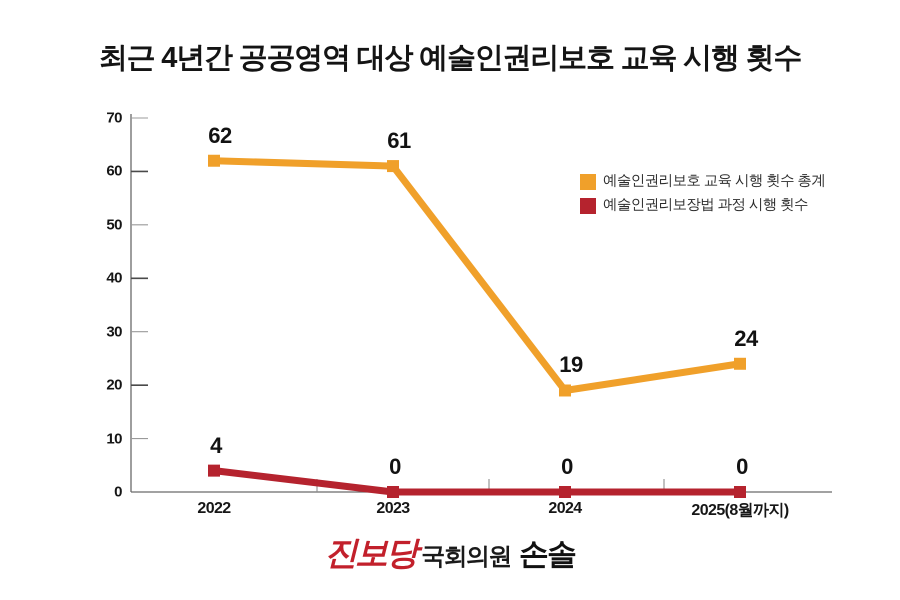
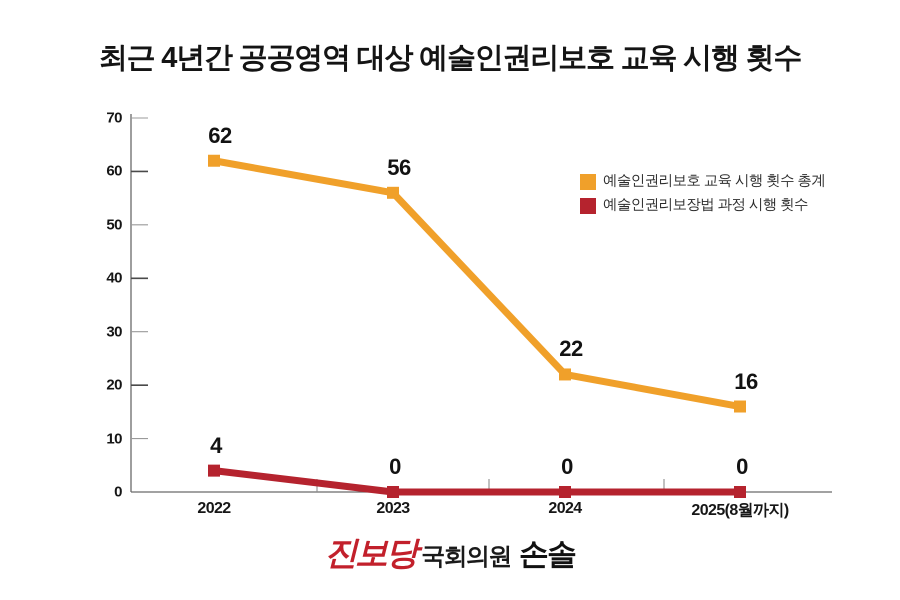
예술인권리보호 교육 시행 횟수 총계/2023: 61 -> 56
예술인권리보호 교육 시행 횟수 총계/2024: 19 -> 22
예술인권리보호 교육 시행 횟수 총계/2025(8월까지): 24 -> 16
